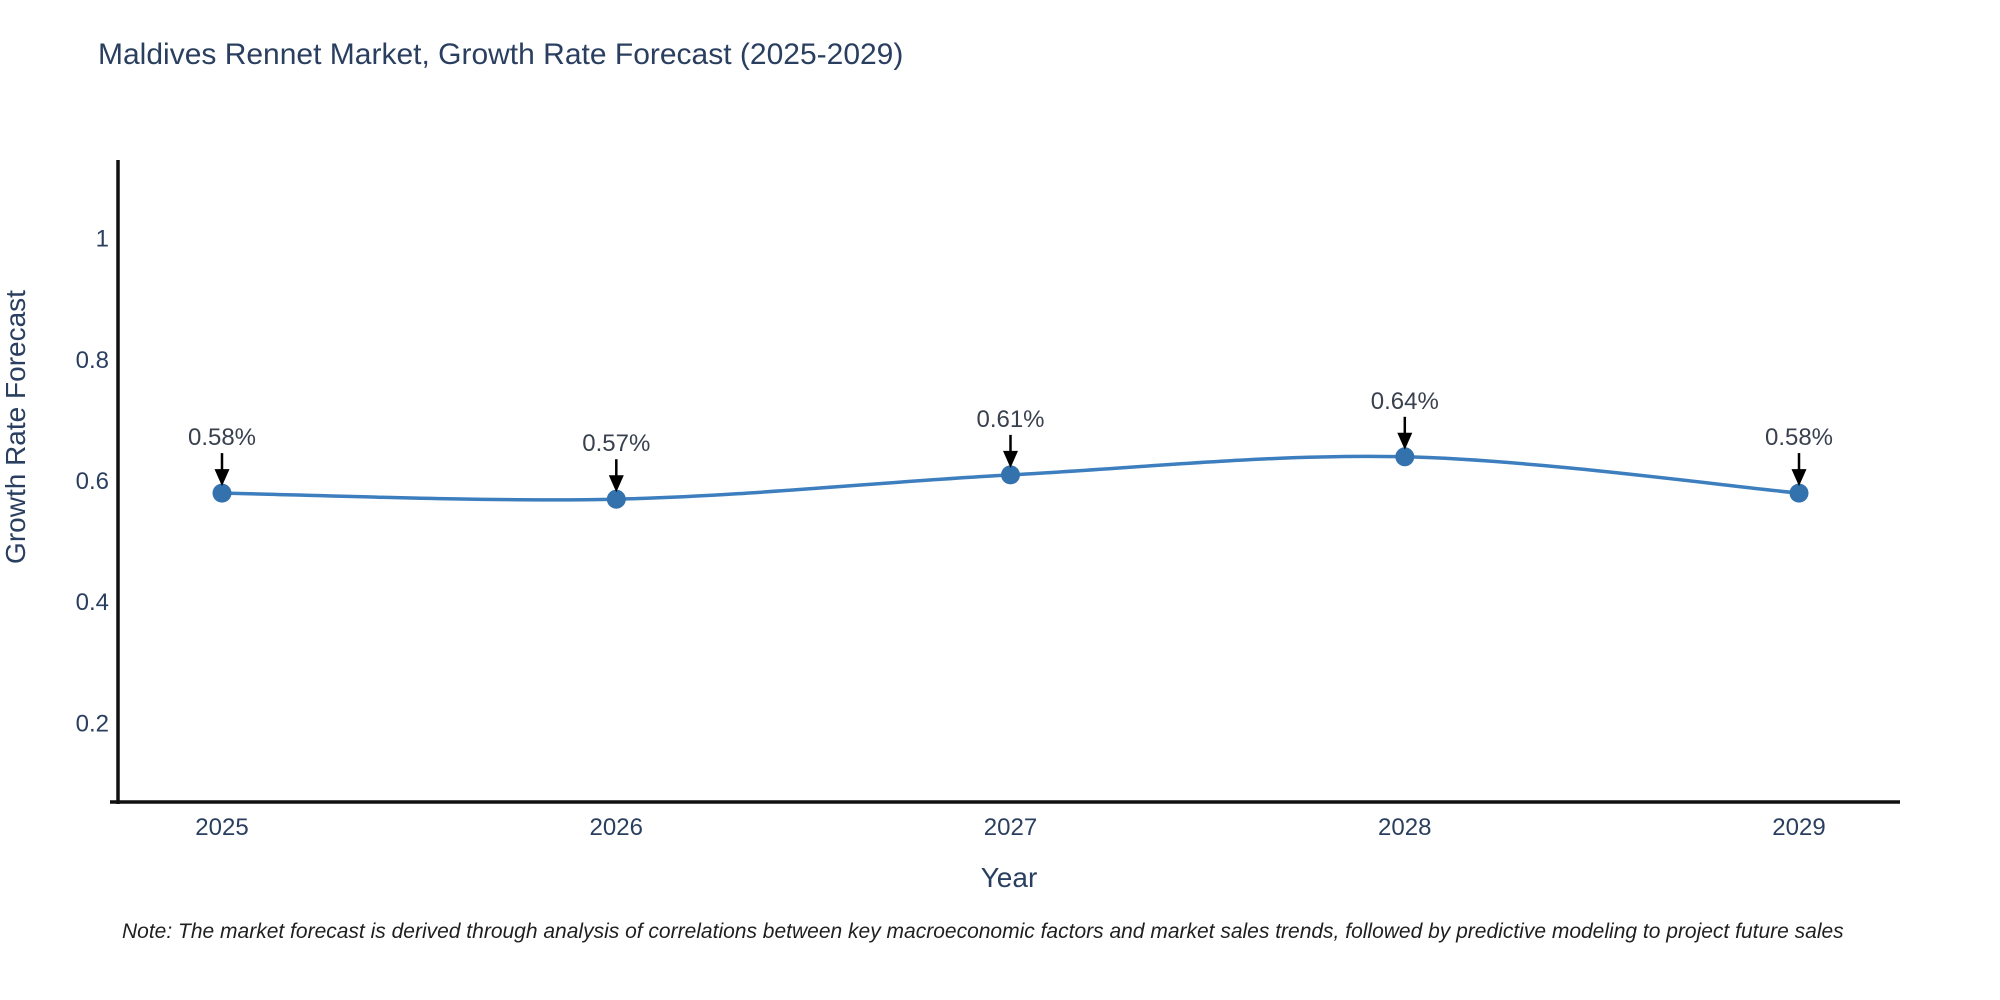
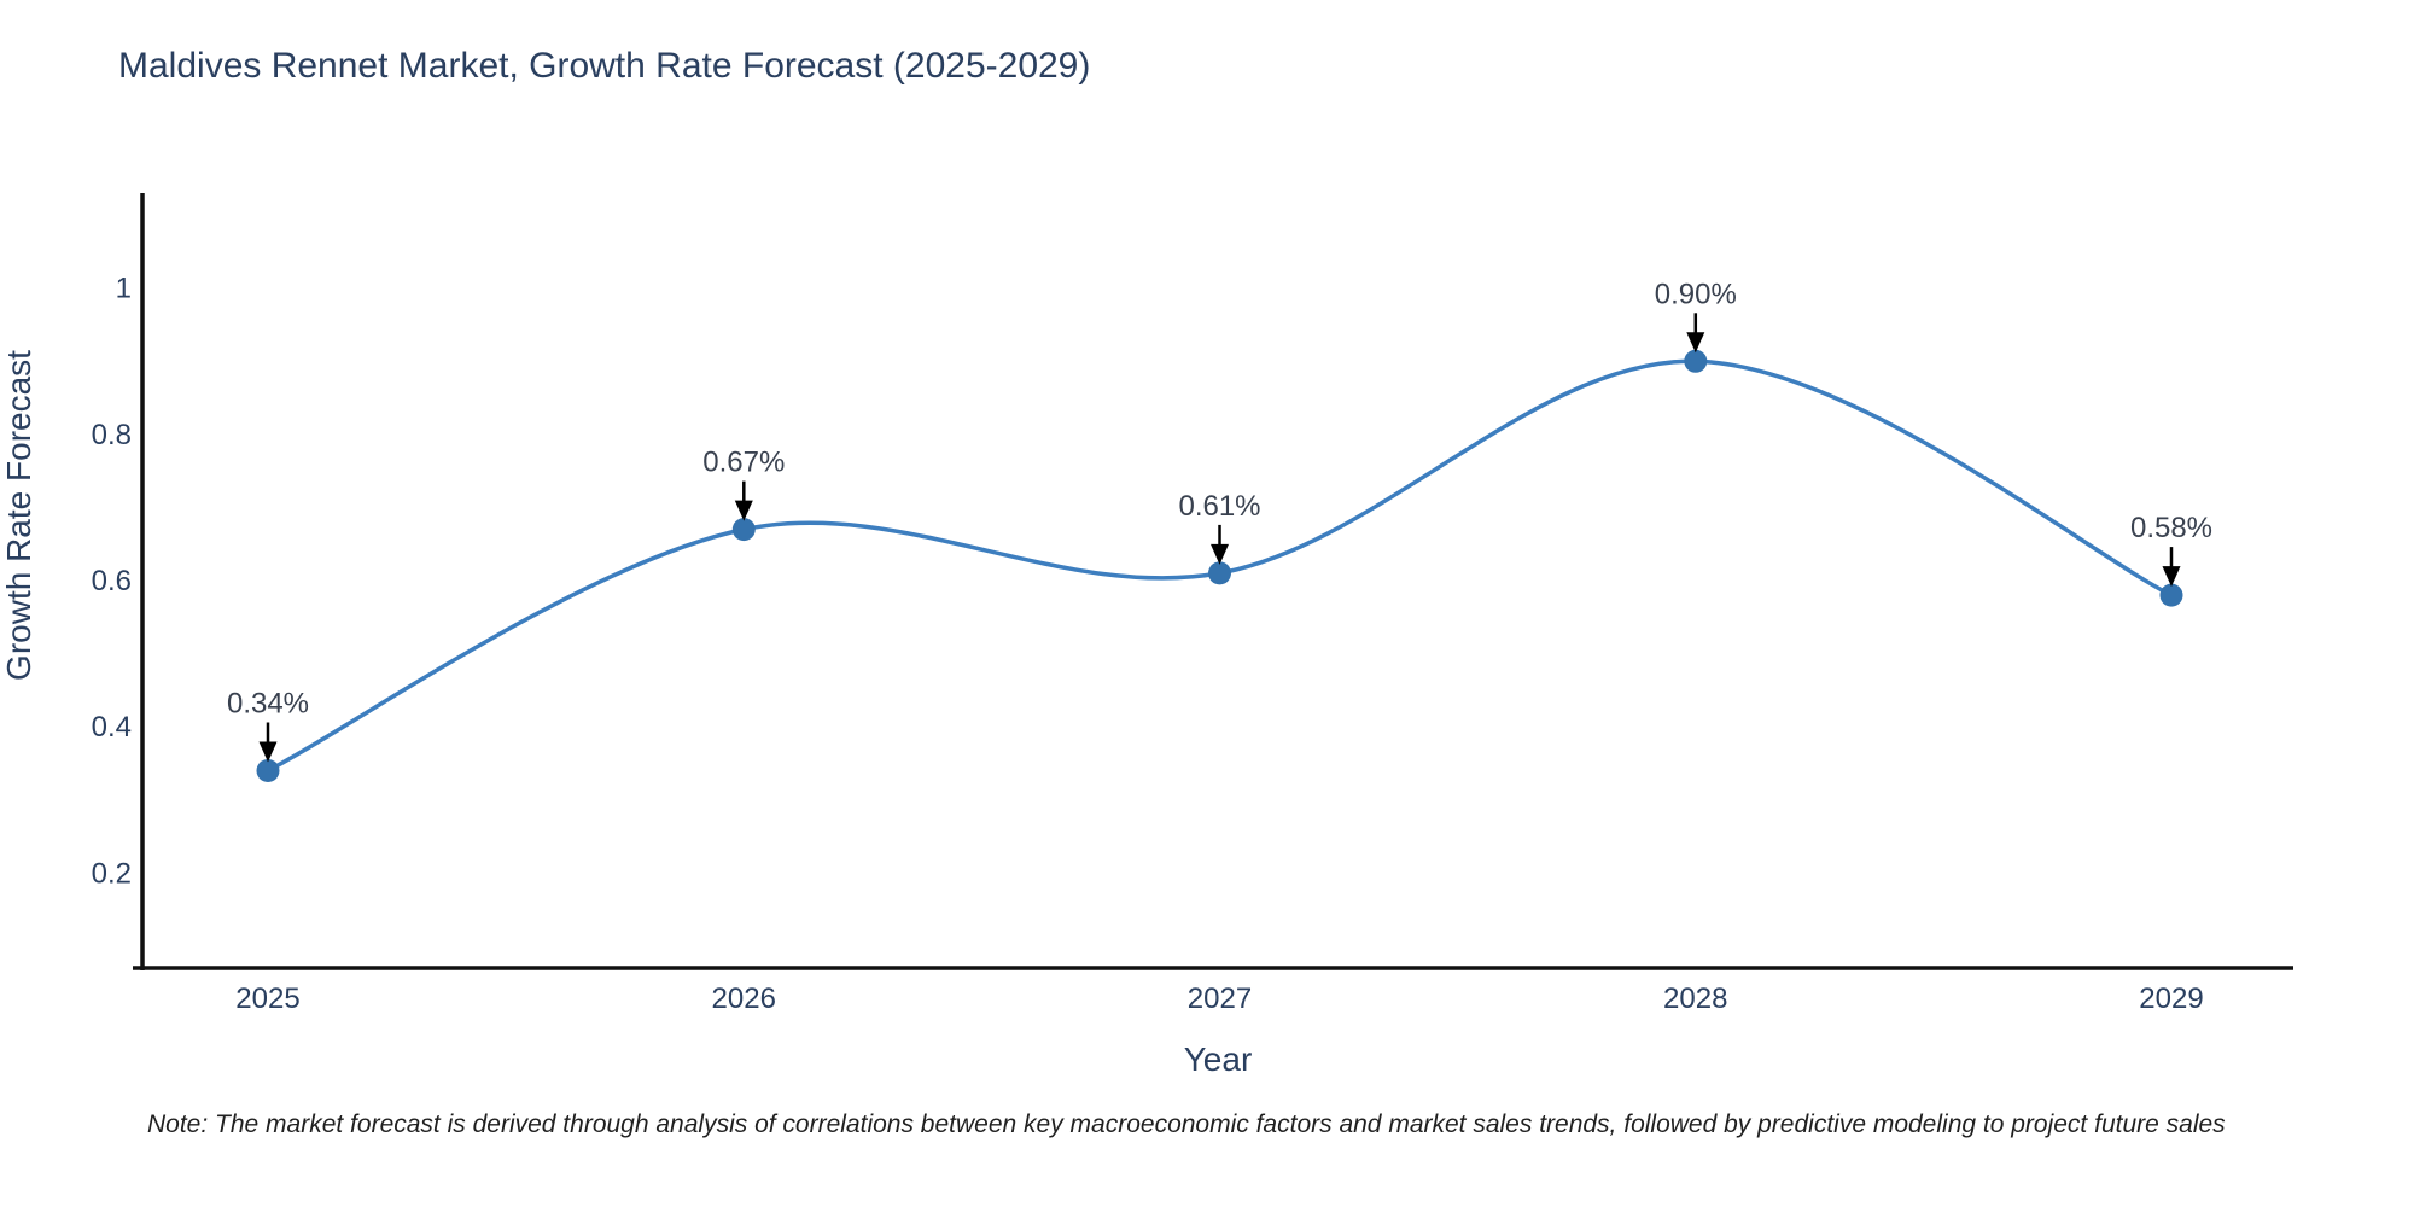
2025: 0.58% -> 0.34%
2026: 0.57% -> 0.67%
2028: 0.64% -> 0.90%
